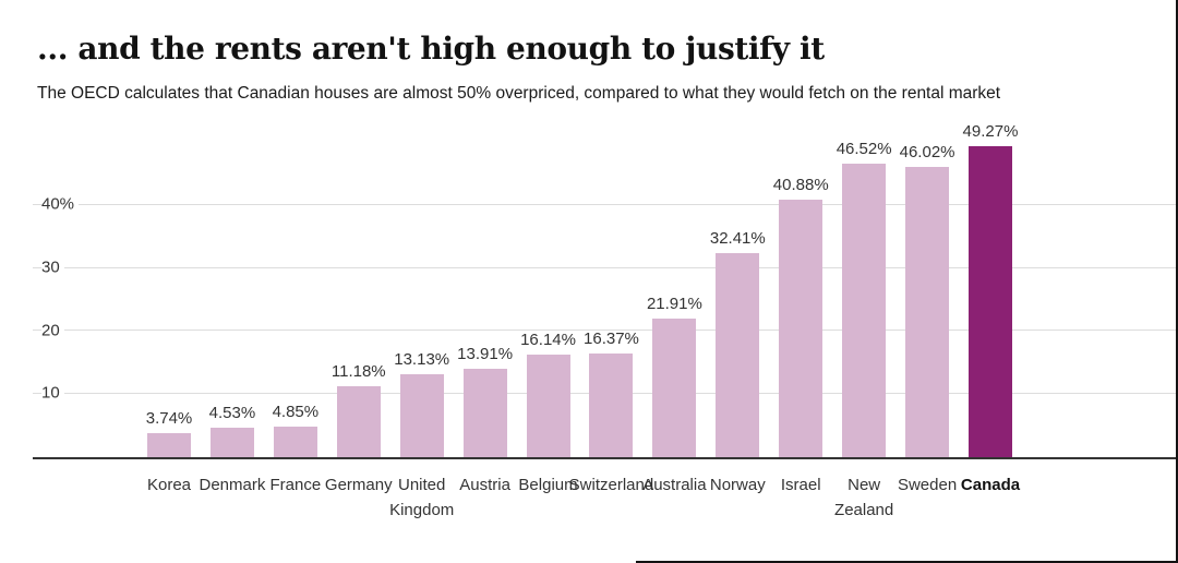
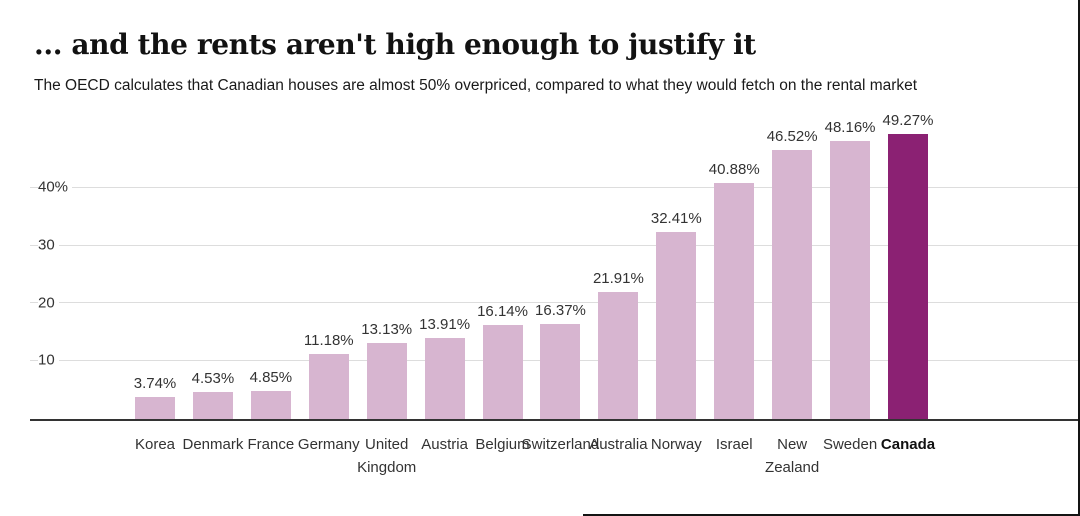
Sweden: 46.02% -> 48.16%
